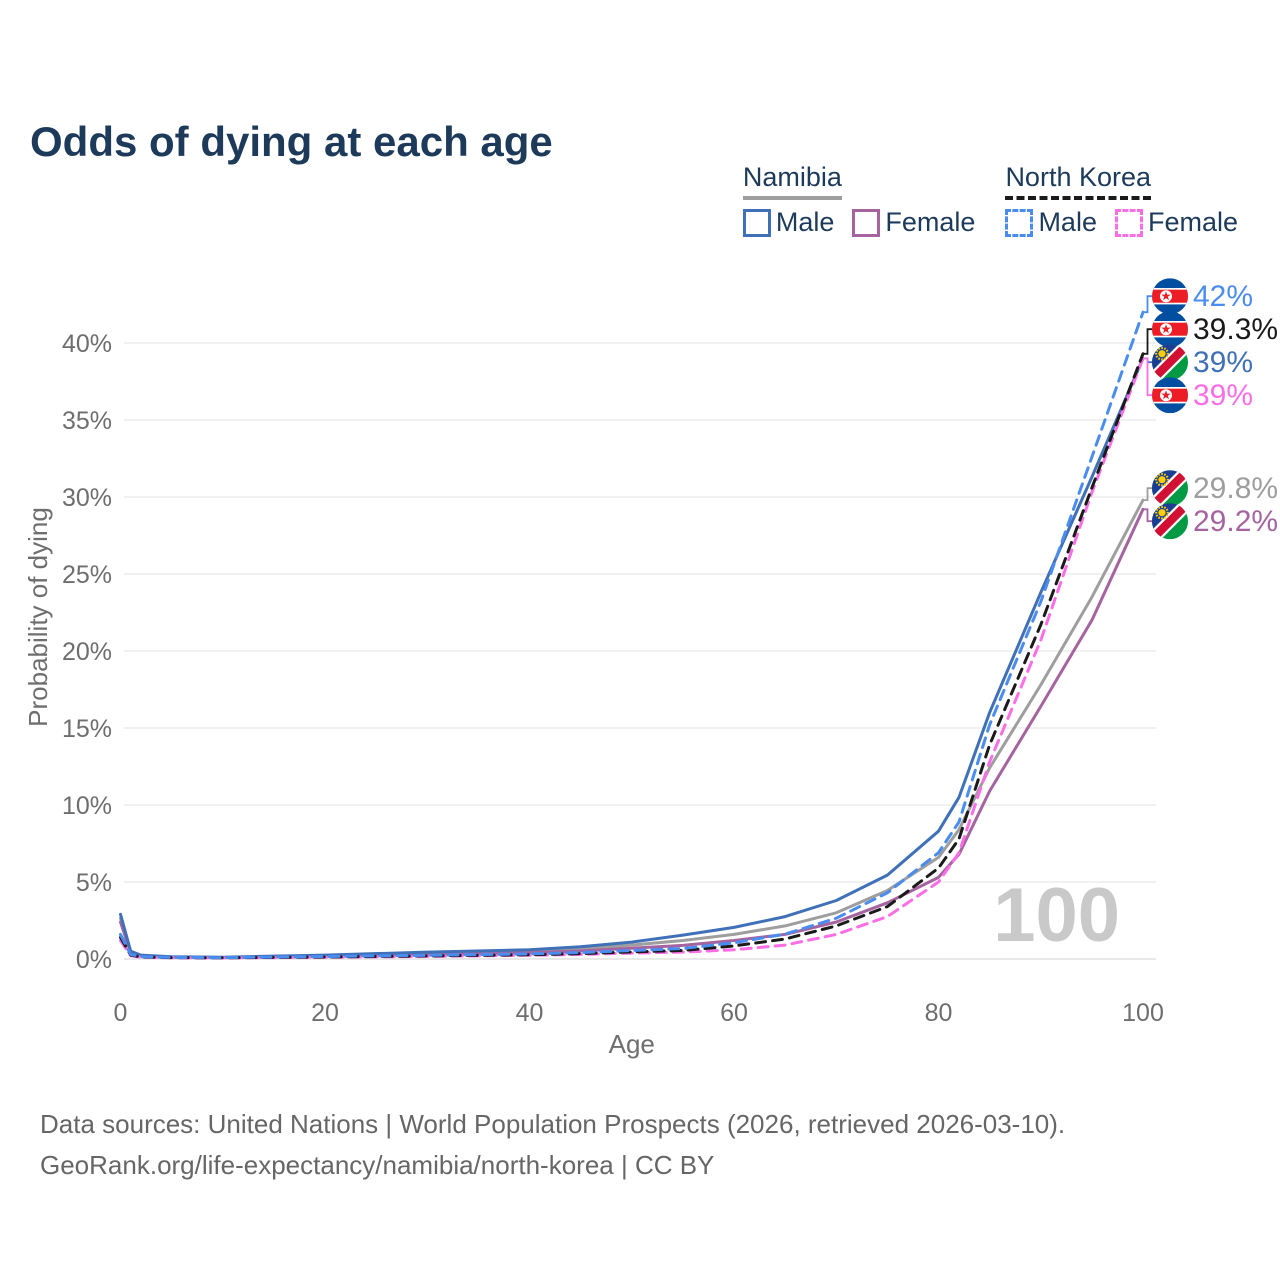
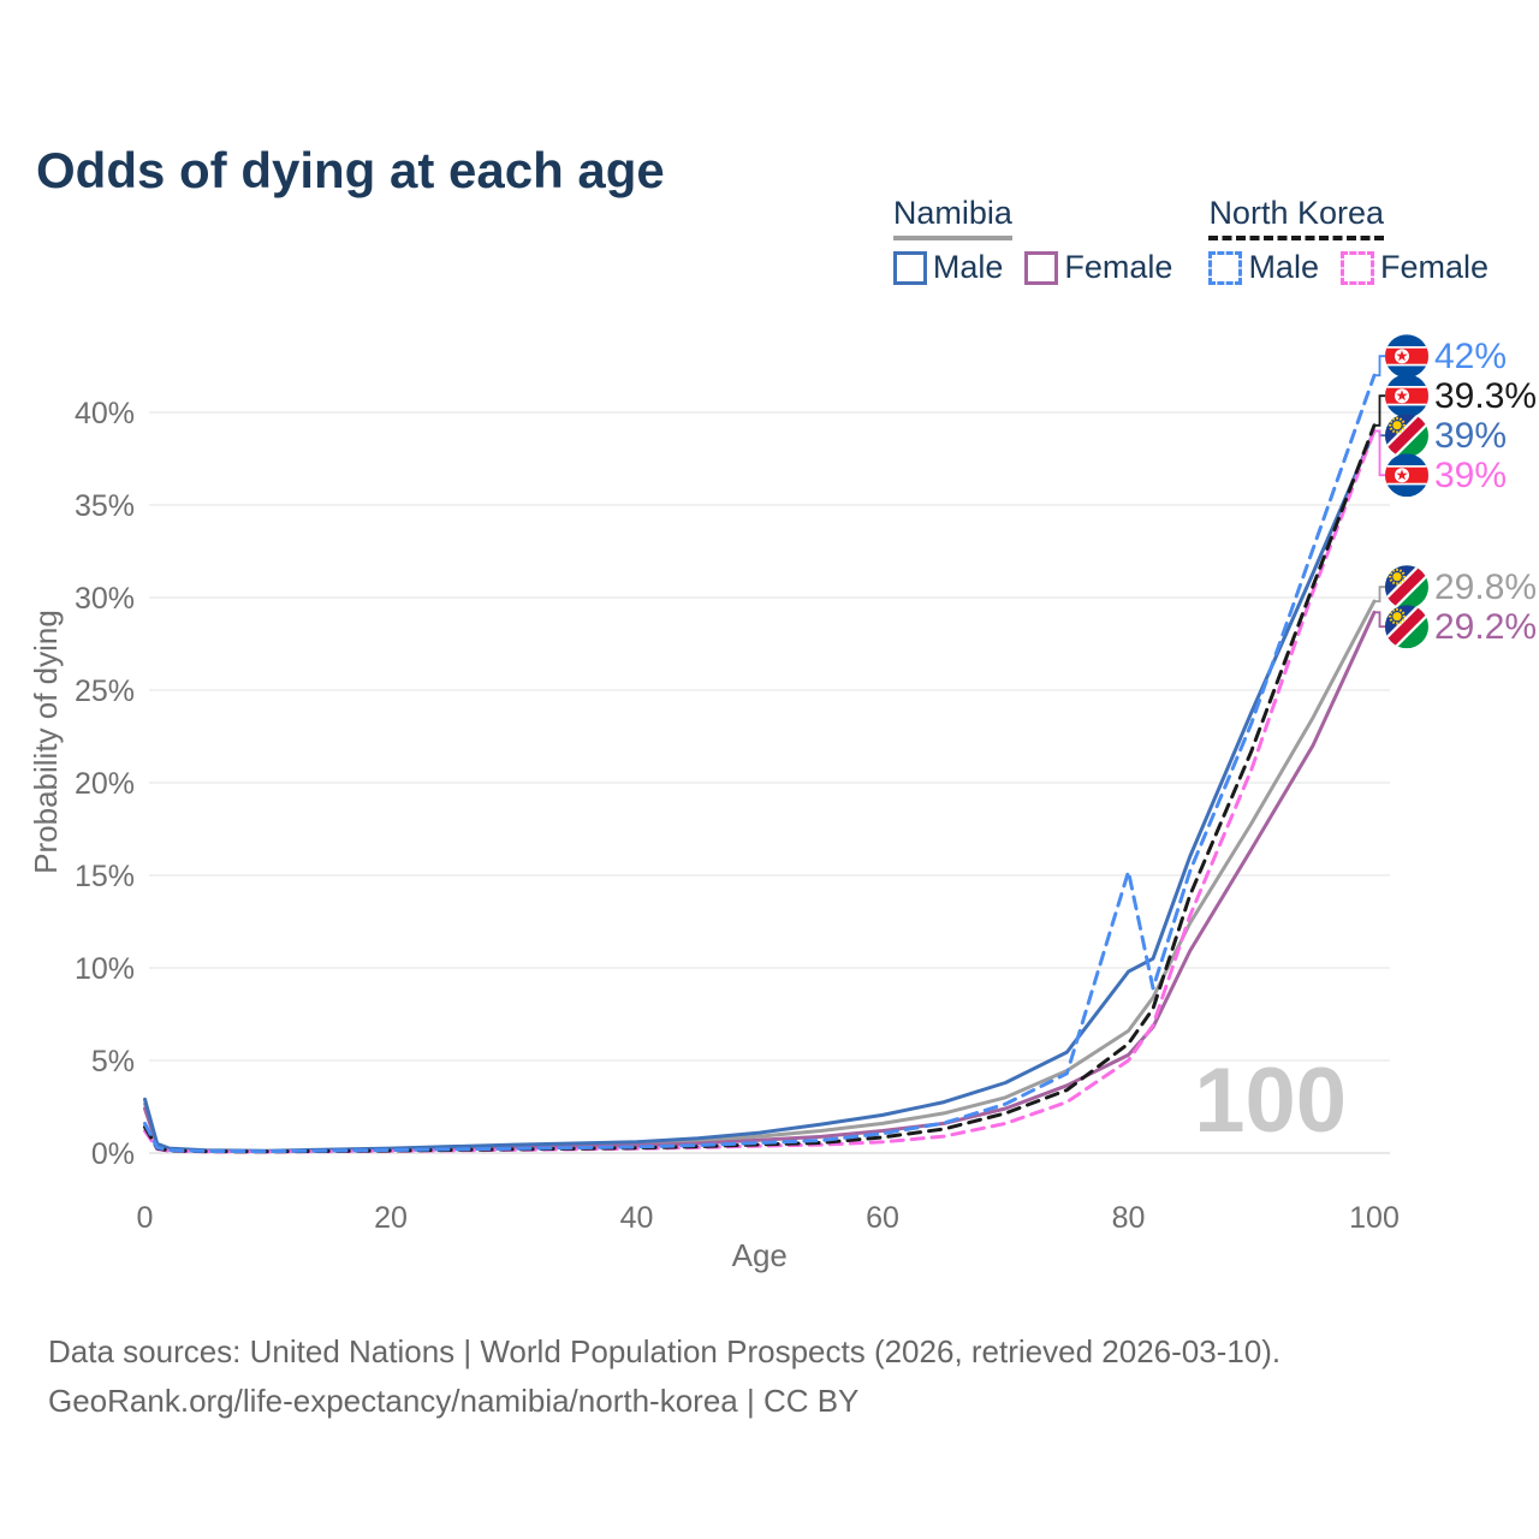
Namibia Male/80: 8.3% -> 9.8%
North Korea Male/80: 6.9% -> 15.2%
